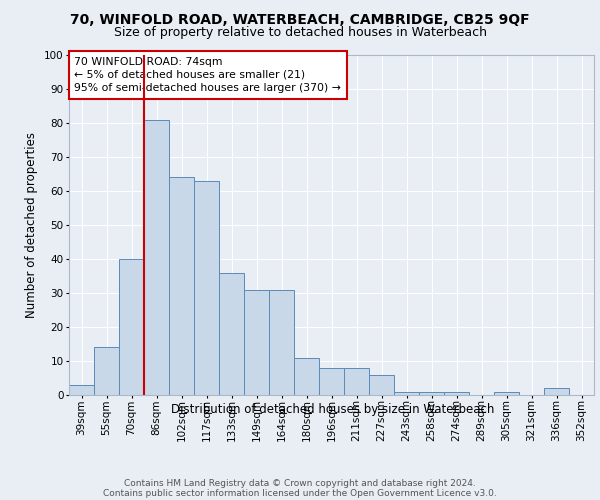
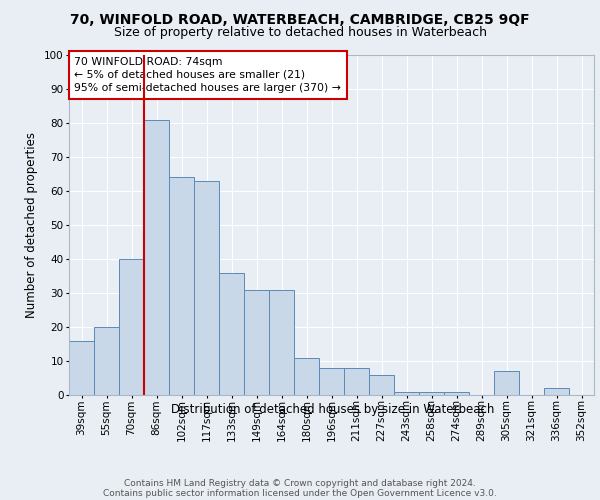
39sqm: 3 -> 16
55sqm: 14 -> 20
305sqm: 1 -> 7
